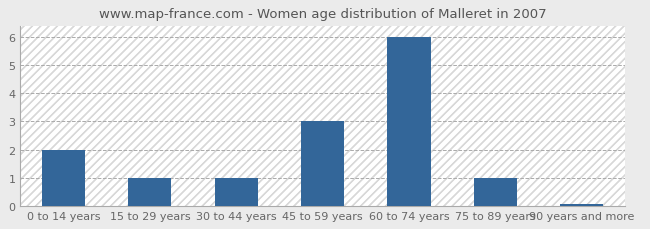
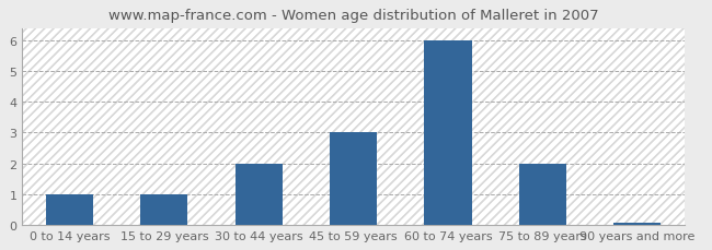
0 to 14 years: 2.00 -> 1.00
30 to 44 years: 1.00 -> 2.00
75 to 89 years: 1.00 -> 2.00
